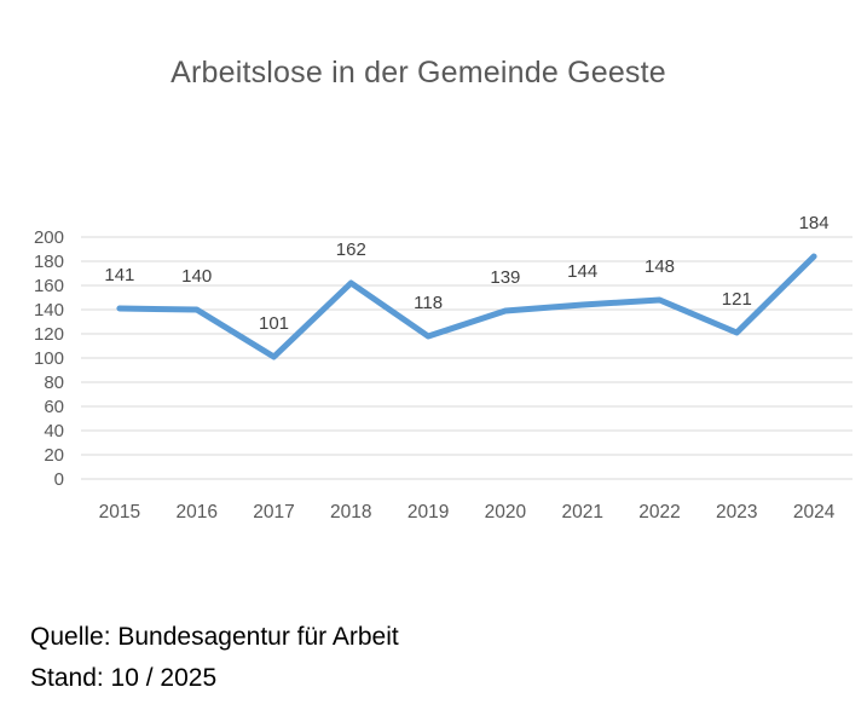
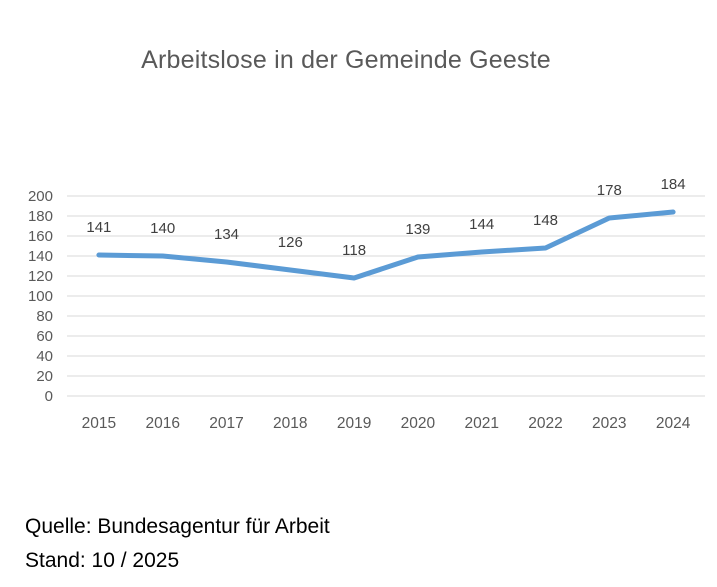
2017: 101 -> 134
2018: 162 -> 126
2023: 121 -> 178
